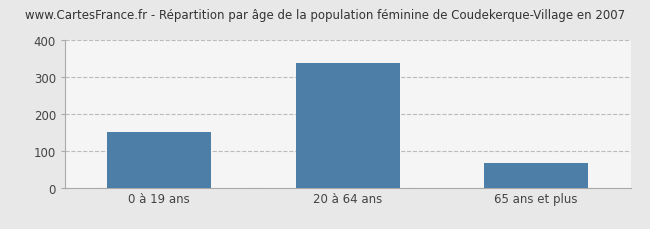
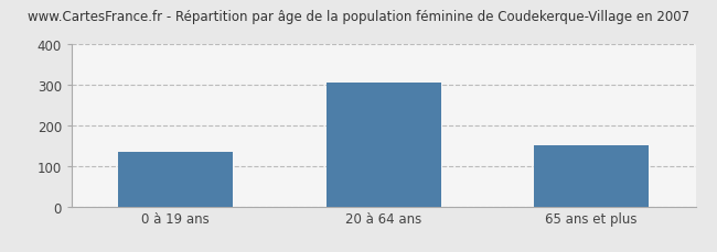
0 à 19 ans: 150 -> 135
20 à 64 ans: 338 -> 305
65 ans et plus: 68 -> 150
